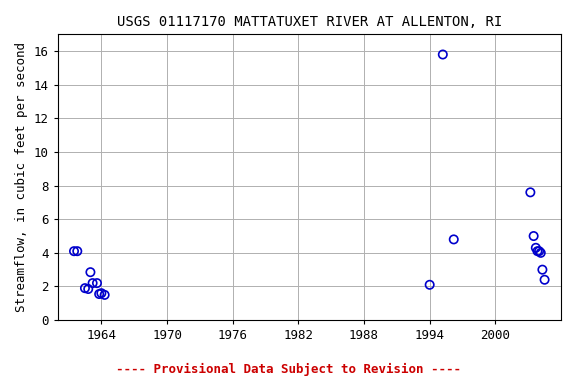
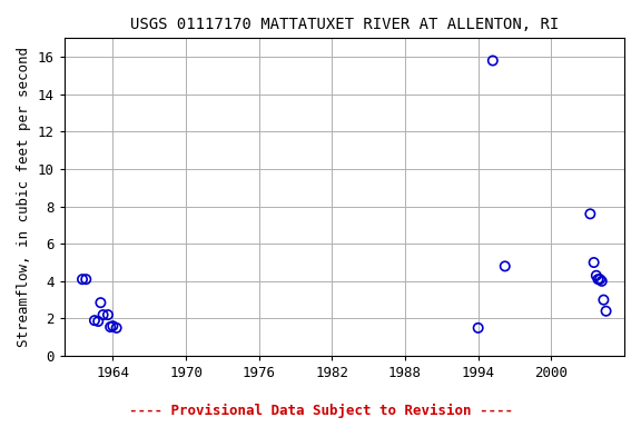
1994: 2.1 -> 1.5
